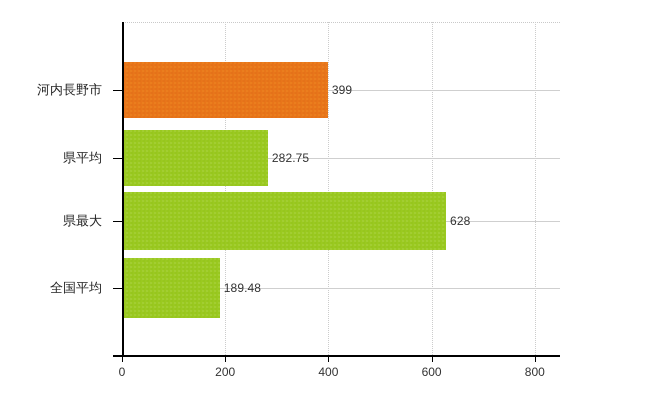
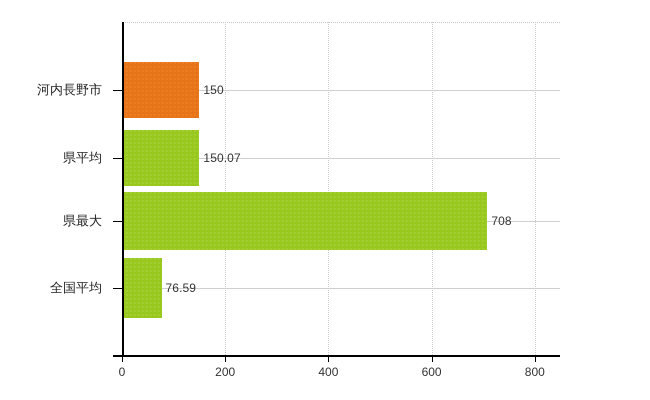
河内長野市: 399 -> 150
県平均: 282.75 -> 150.07
県最大: 628 -> 708
全国平均: 189.48 -> 76.59
